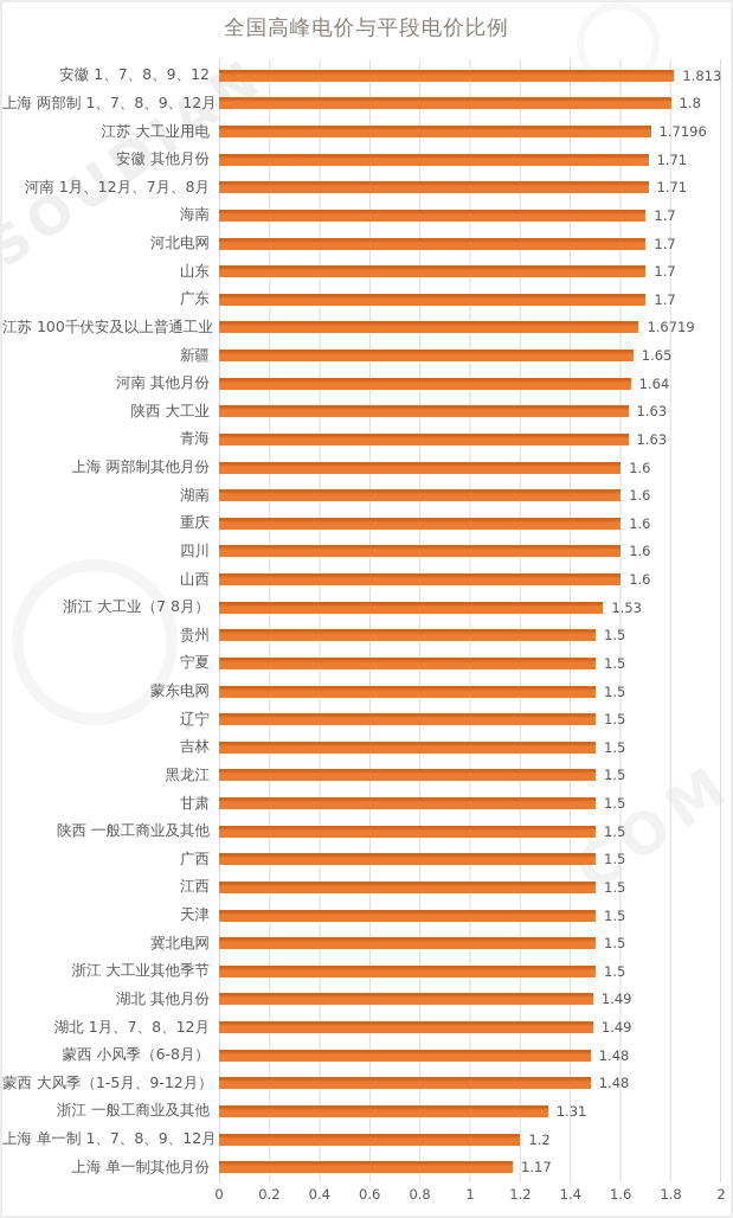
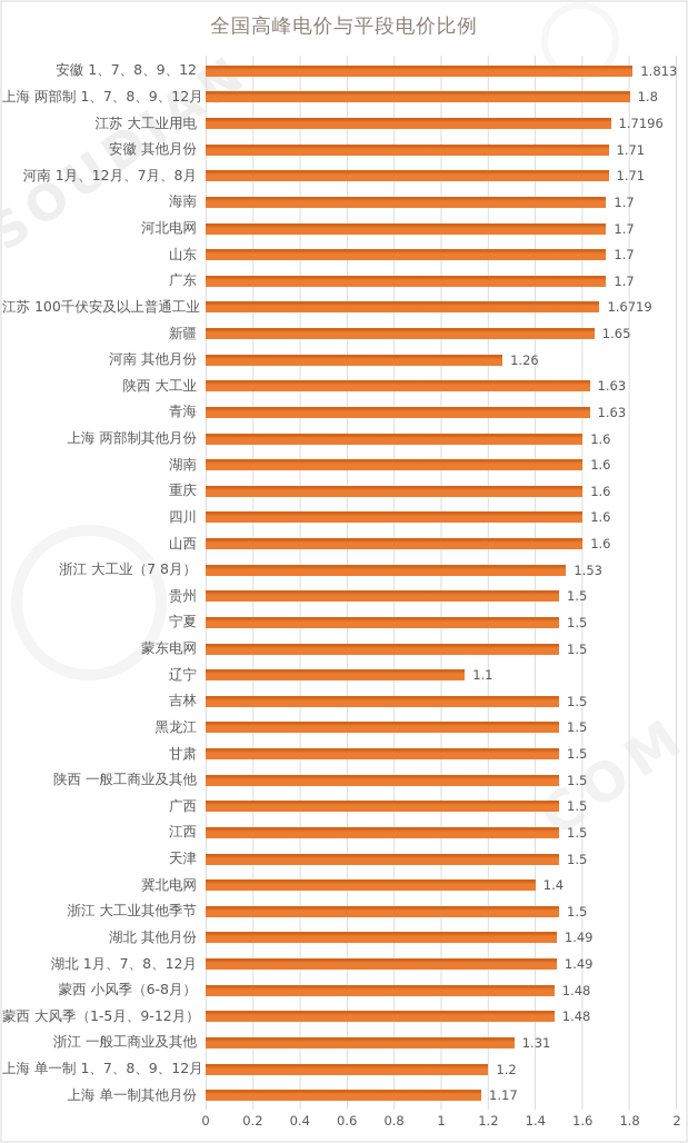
河南 其他月份: 1.64 -> 1.26
辽宁: 1.5 -> 1.1
冀北电网: 1.5 -> 1.4
